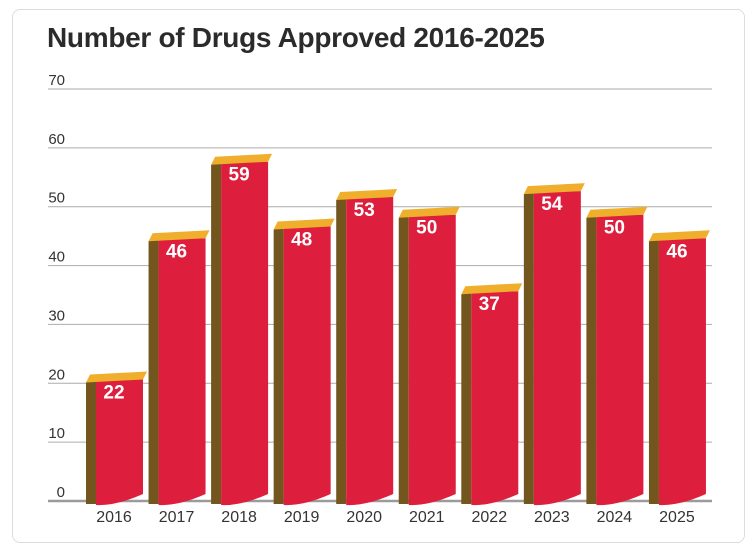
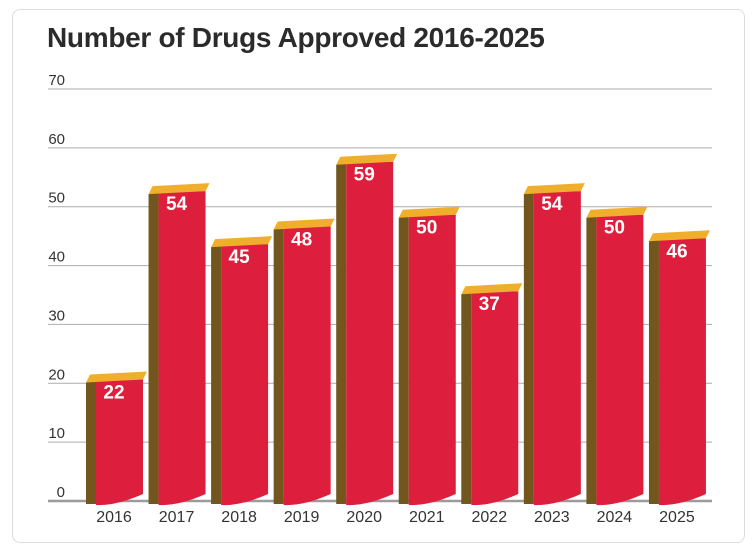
2017: 46 -> 54
2018: 59 -> 45
2020: 53 -> 59
